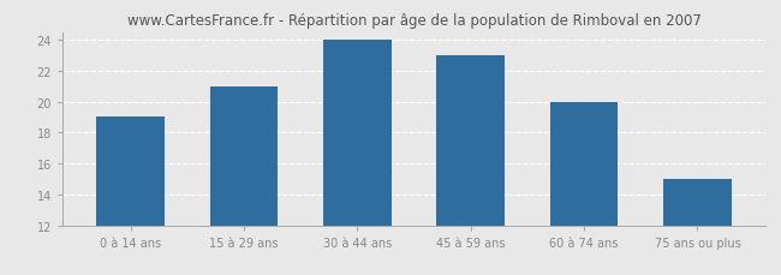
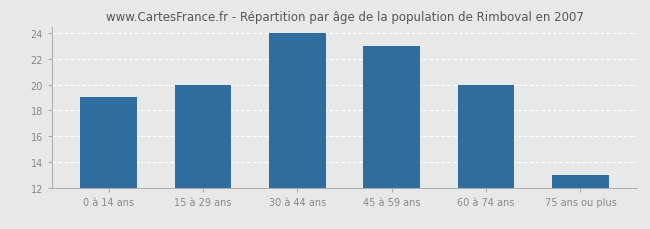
15 à 29 ans: 21 -> 20
75 ans ou plus: 15 -> 13
